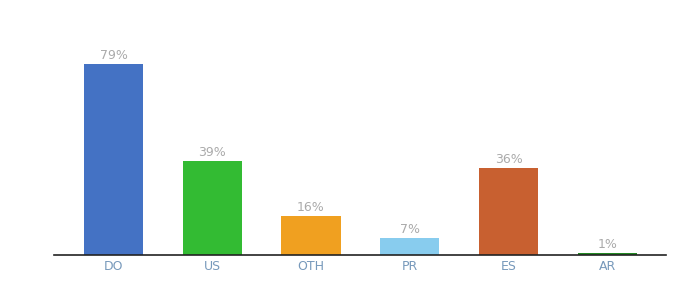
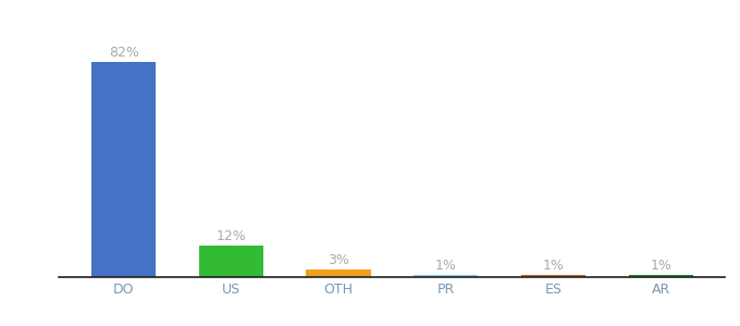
DO: 79% -> 82%
US: 39% -> 12%
OTH: 16% -> 3%
PR: 7% -> 1%
ES: 36% -> 1%
